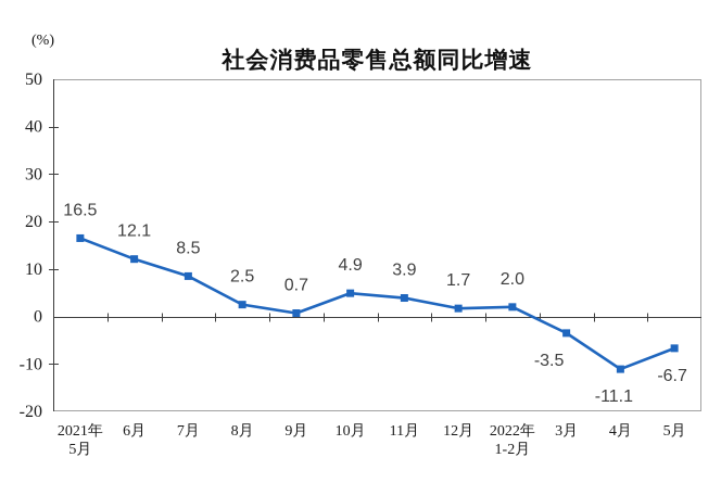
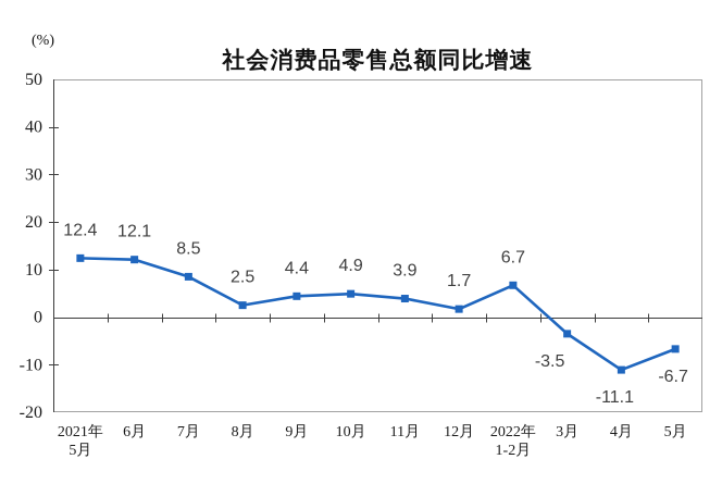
2021年 5月: 16.5 -> 12.4
9月: 0.7 -> 4.4
2022年 1-2月: 2.0 -> 6.7
